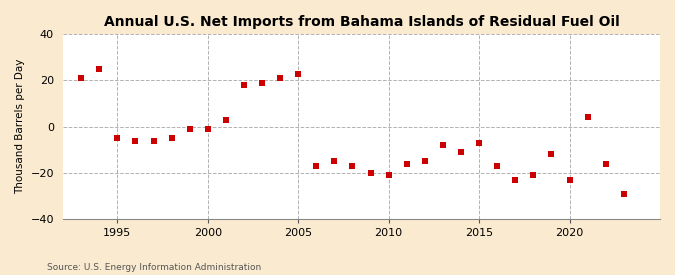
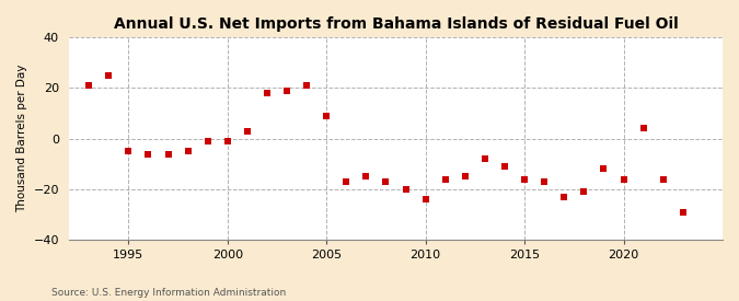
2005: 23 -> 9
2010: -21 -> -24
2015: -7 -> -16
2020: -23 -> -16
